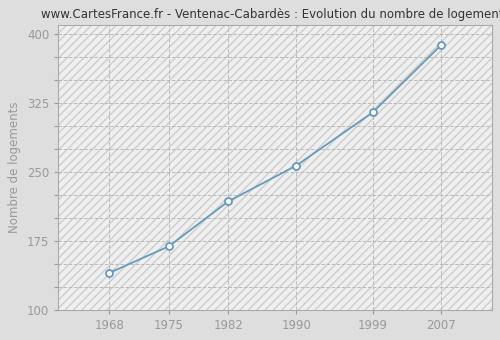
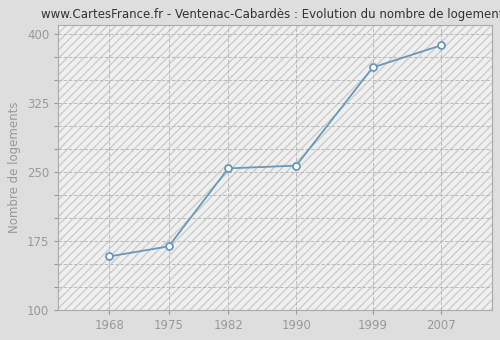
1968: 140 -> 158
1982: 218 -> 254
1999: 315 -> 364
